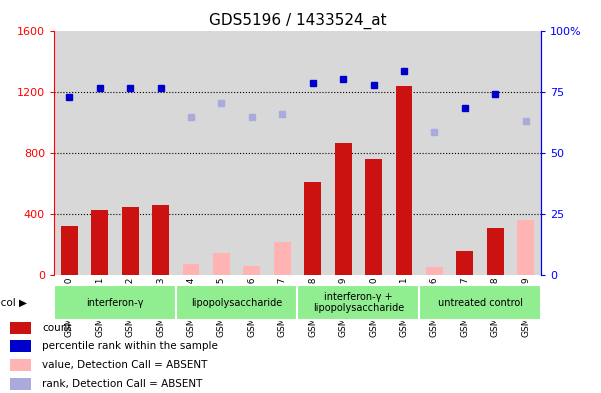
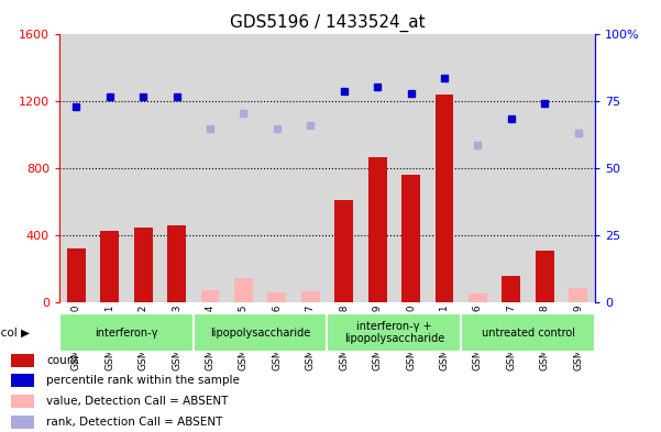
GSM1304847: 220 -> 60
GSM1304839: 360 -> 80
